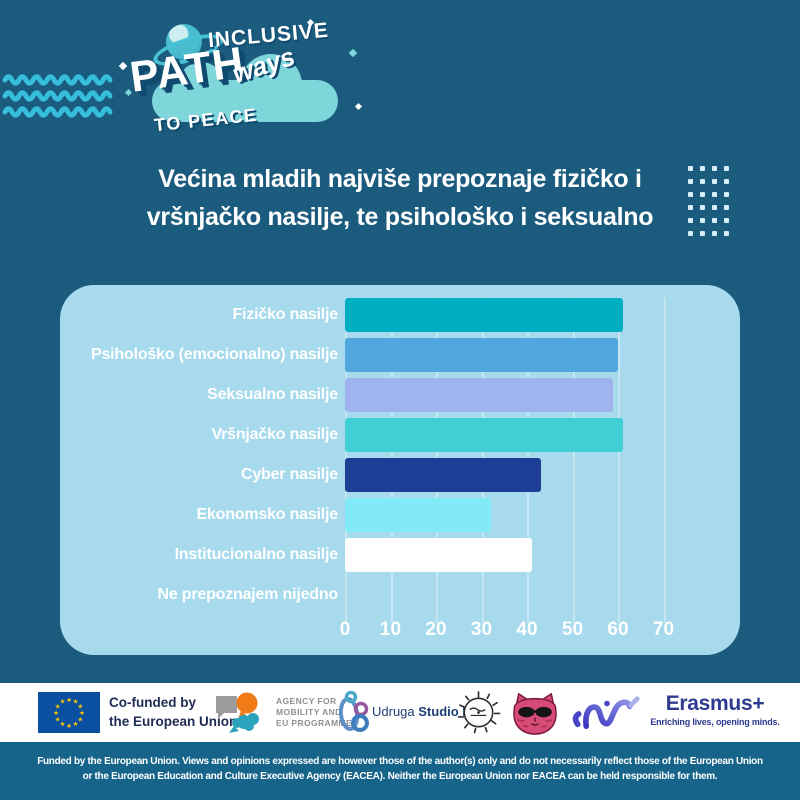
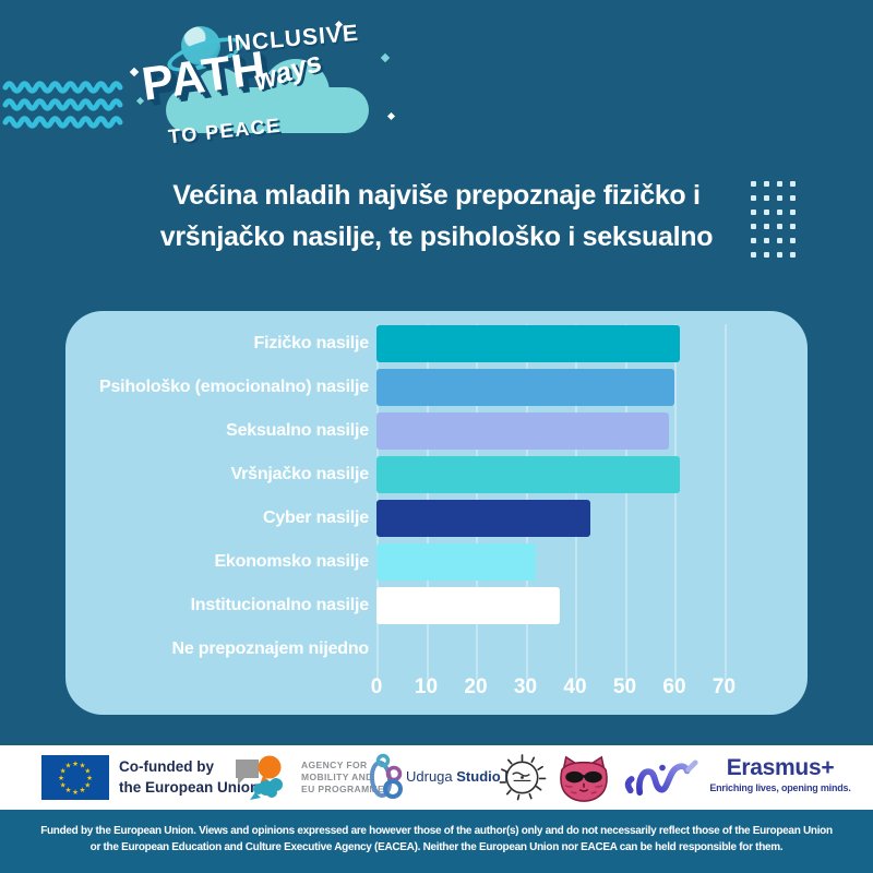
Institucionalno nasilje: 41 -> 37
